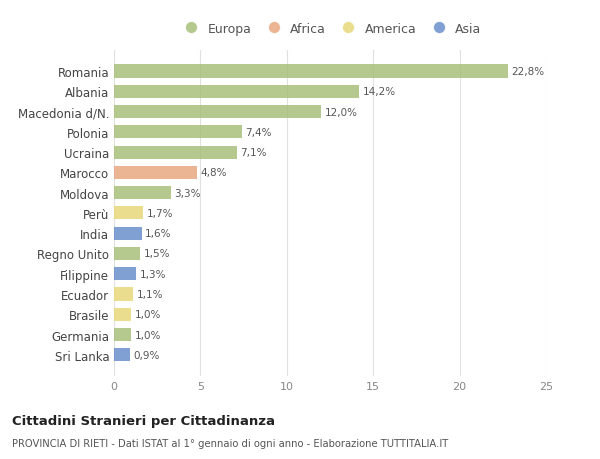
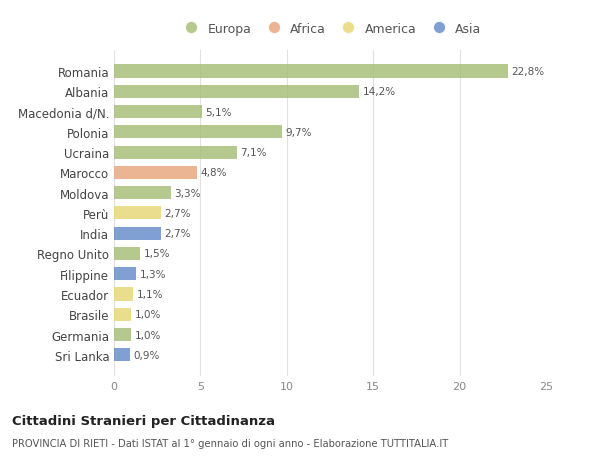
Macedonia d/N.: 12,0% -> 5,1%
Polonia: 7,4% -> 9,7%
Perù: 1,7% -> 2,7%
India: 1,6% -> 2,7%
